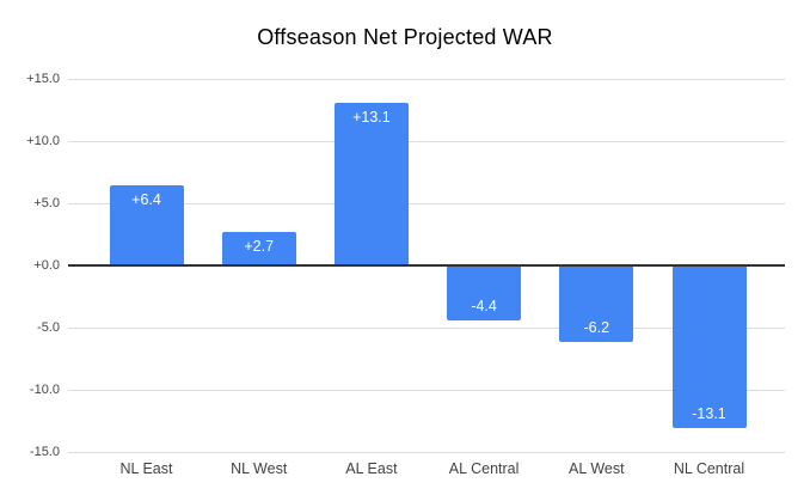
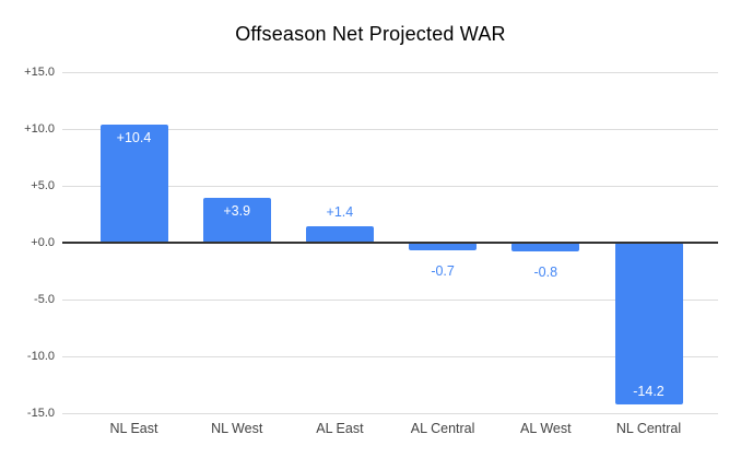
NL East: +6.4 -> +10.4
NL West: +2.7 -> +3.9
AL East: +13.1 -> +1.4
AL Central: -4.4 -> -0.7
AL West: -6.2 -> -0.8
NL Central: -13.1 -> -14.2
